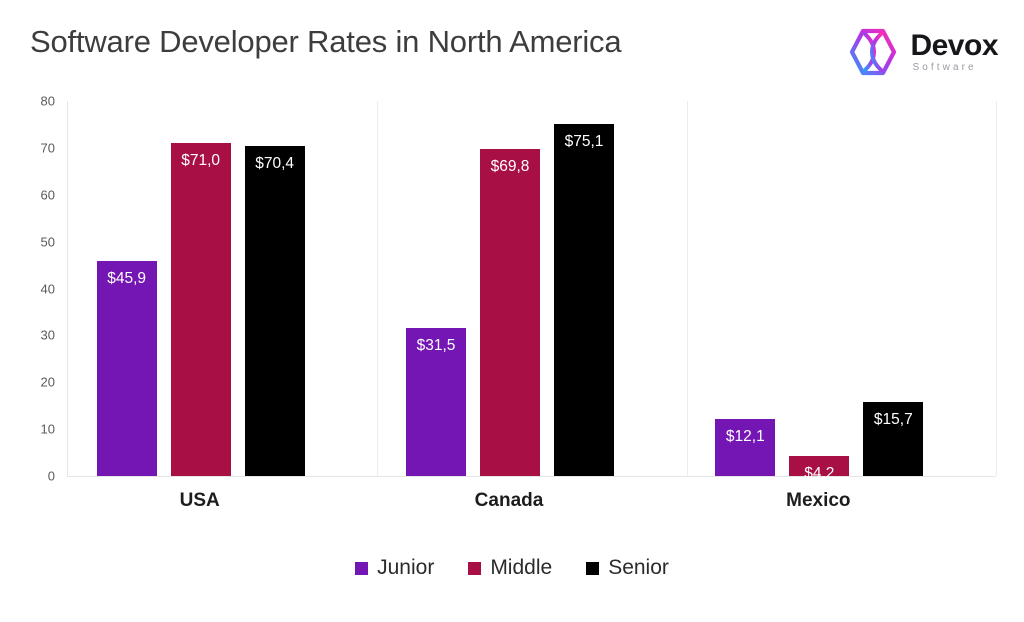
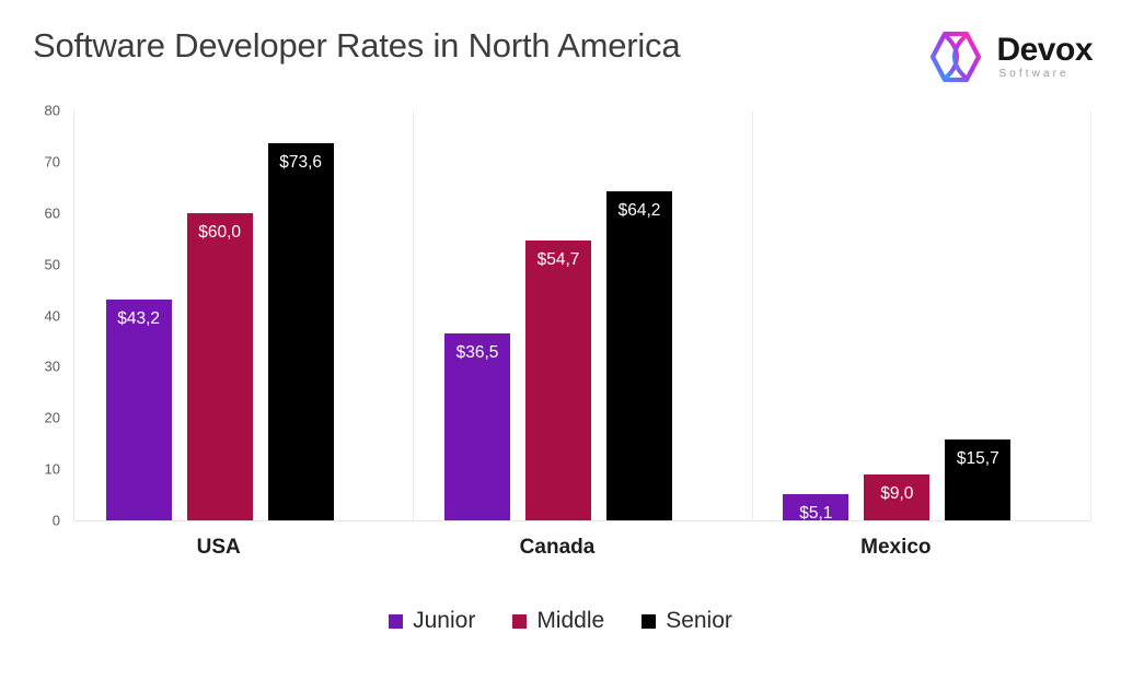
Junior/USA: $45,9 -> $43,2
Middle/USA: $71,0 -> $60,0
Senior/USA: $70,4 -> $73,6
Junior/Canada: $31,5 -> $36,5
Middle/Canada: $69,8 -> $54,7
Senior/Canada: $75,1 -> $64,2
Junior/Mexico: $12,1 -> $5,1
Middle/Mexico: $4,2 -> $9,0
